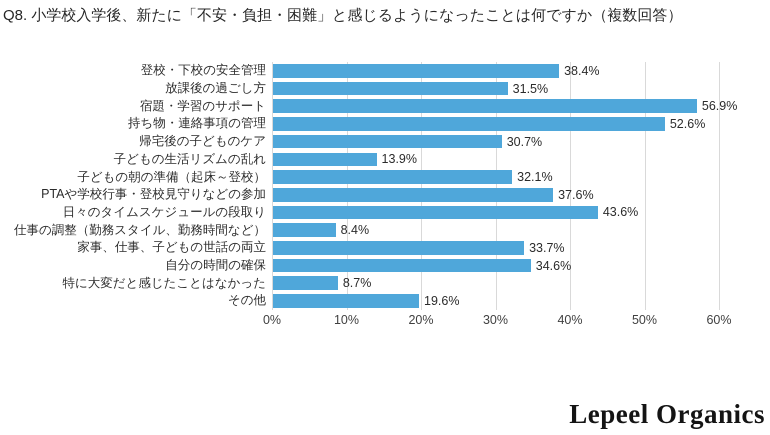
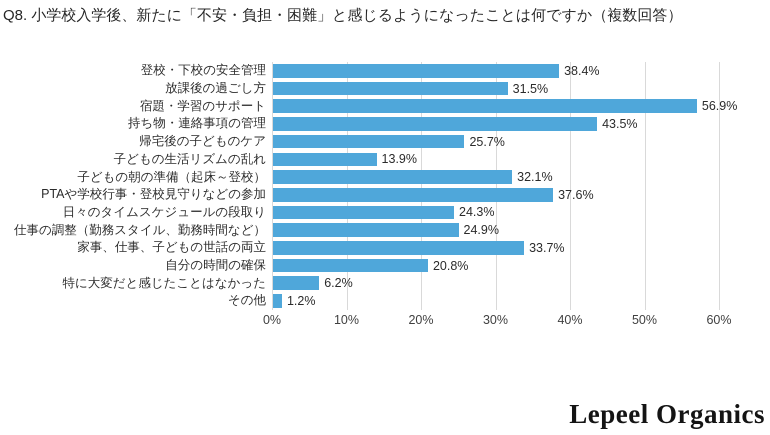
持ち物・連絡事項の管理: 52.6% -> 43.5%
帰宅後の子どものケア: 30.7% -> 25.7%
日々のタイムスケジュールの段取り: 43.6% -> 24.3%
仕事の調整（勤務スタイル、勤務時間など）: 8.4% -> 24.9%
自分の時間の確保: 34.6% -> 20.8%
特に大変だと感じたことはなかった: 8.7% -> 6.2%
その他: 19.6% -> 1.2%
